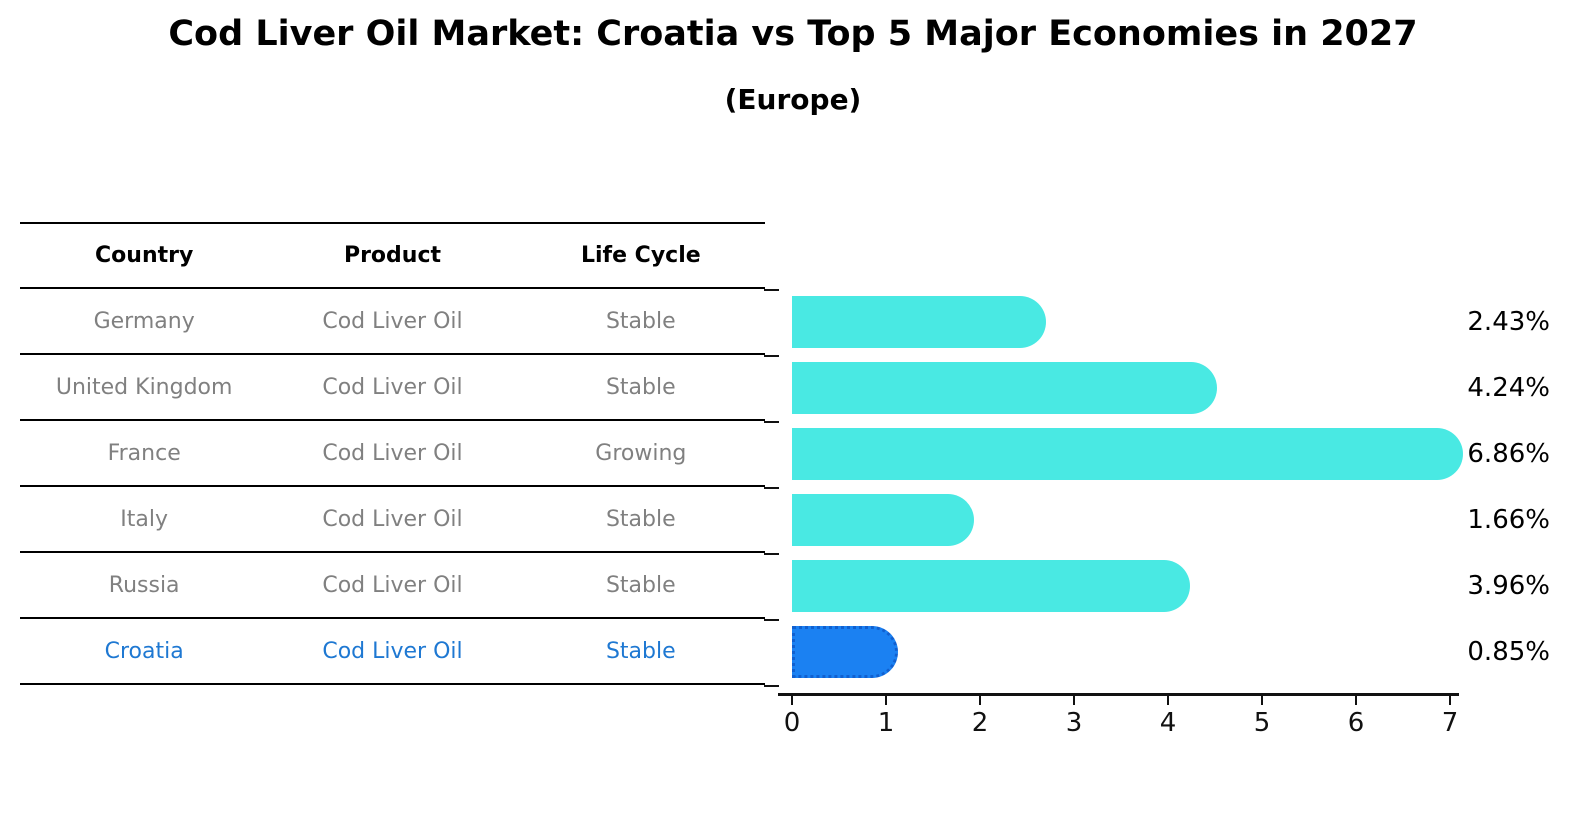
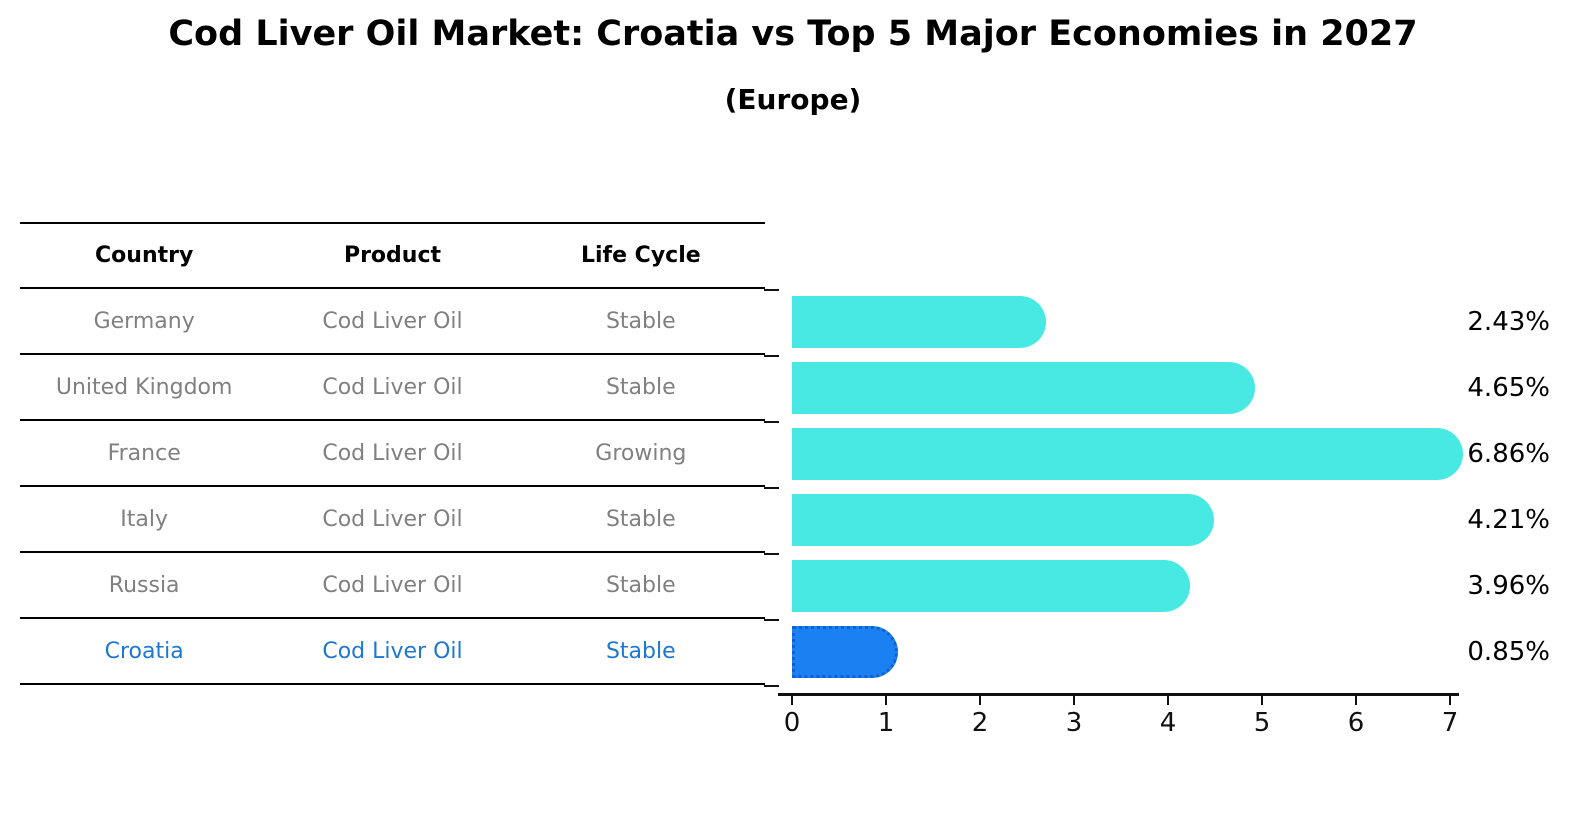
United Kingdom: 4.24% -> 4.65%
Italy: 1.66% -> 4.21%
